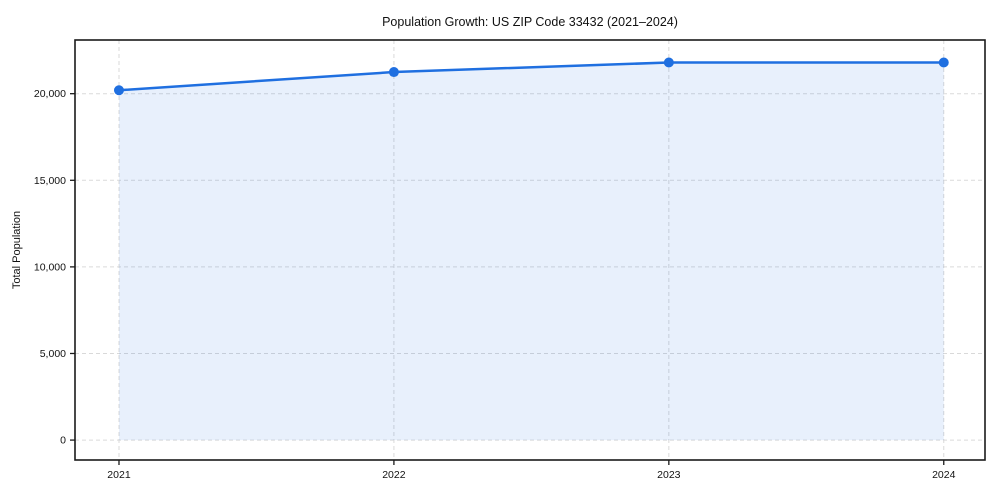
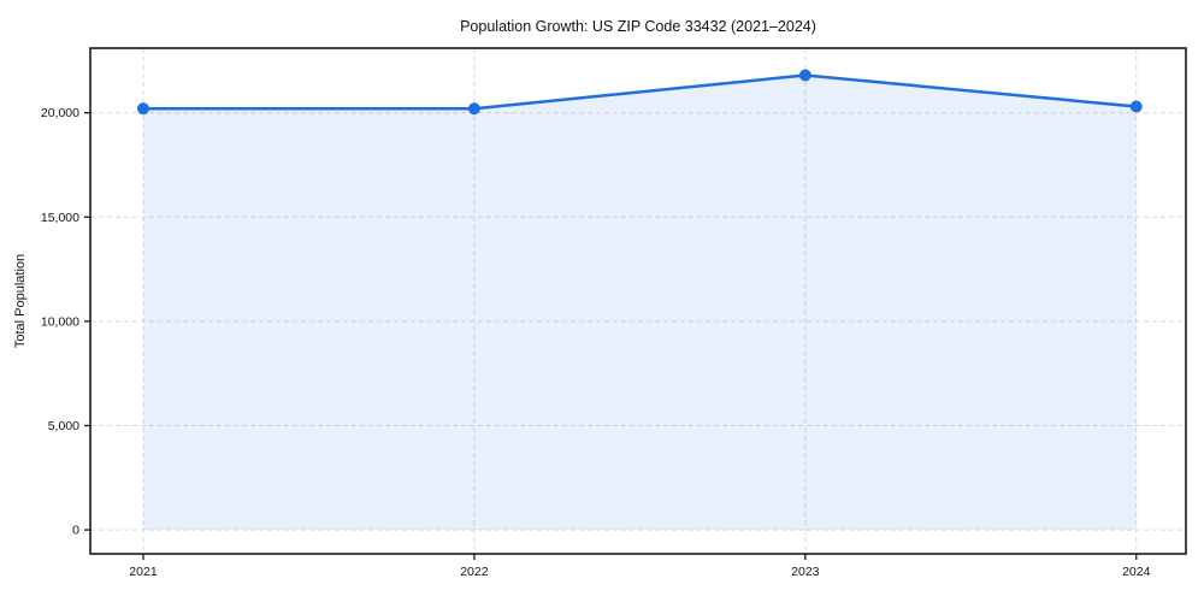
2022: 21200 -> 20200
2024: 21800 -> 20300
